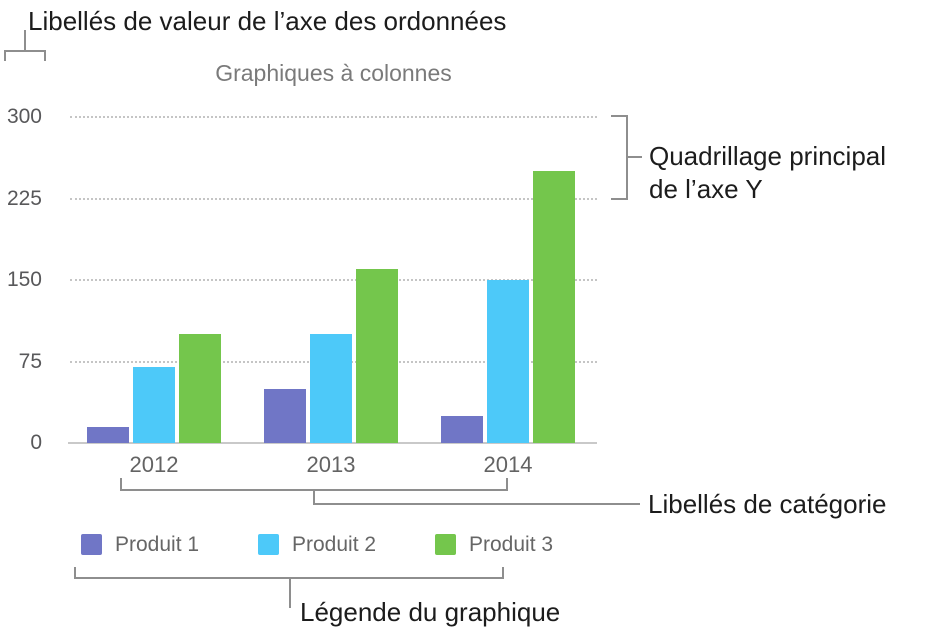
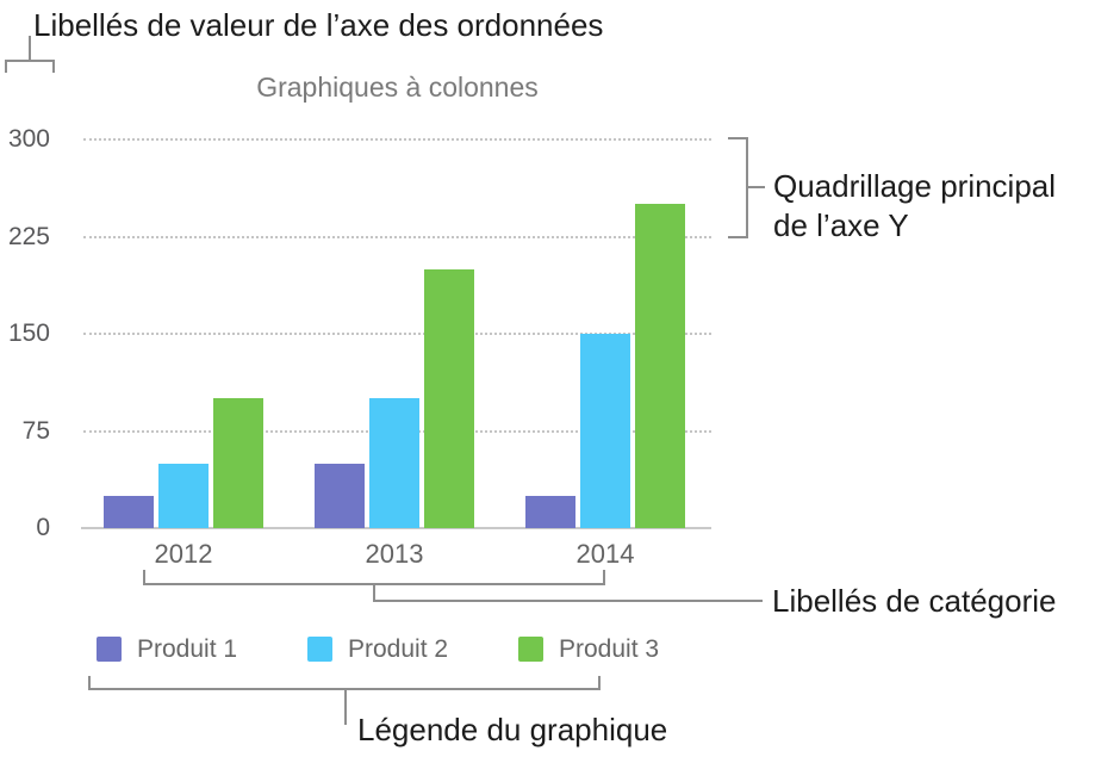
Produit 1/2012: 15 -> 25
Produit 2/2012: 70 -> 50
Produit 3/2013: 160 -> 200
